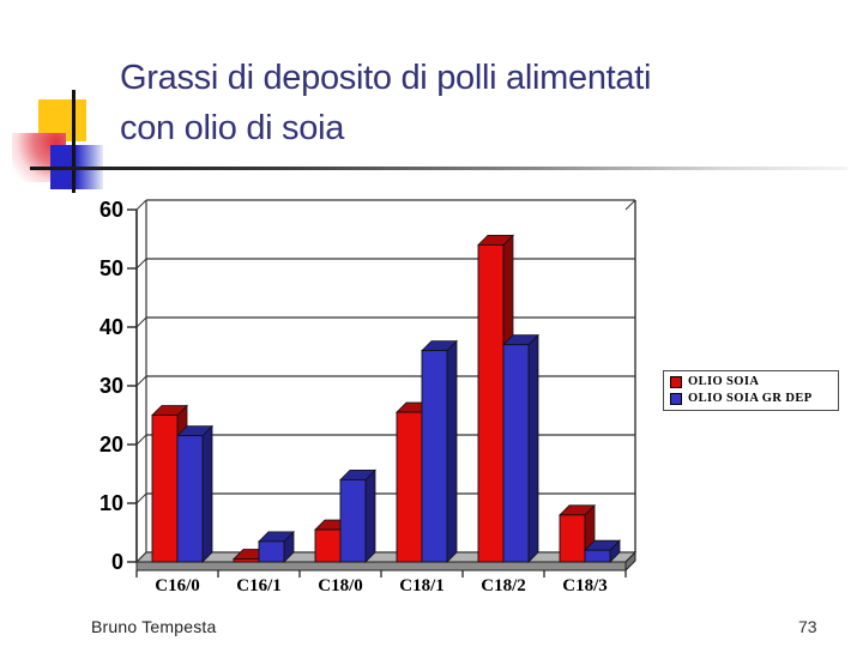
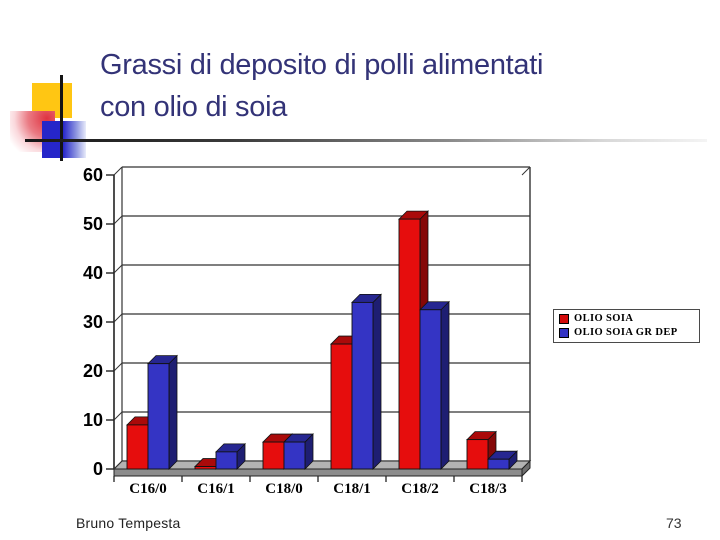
OLIO SOIA/C16/0: 25 -> 9
OLIO SOIA GR DEP/C18/0: 14 -> 6
OLIO SOIA GR DEP/C18/1: 36 -> 34
OLIO SOIA/C18/2: 54 -> 51
OLIO SOIA GR DEP/C18/2: 37 -> 32
OLIO SOIA/C18/3: 8 -> 6
